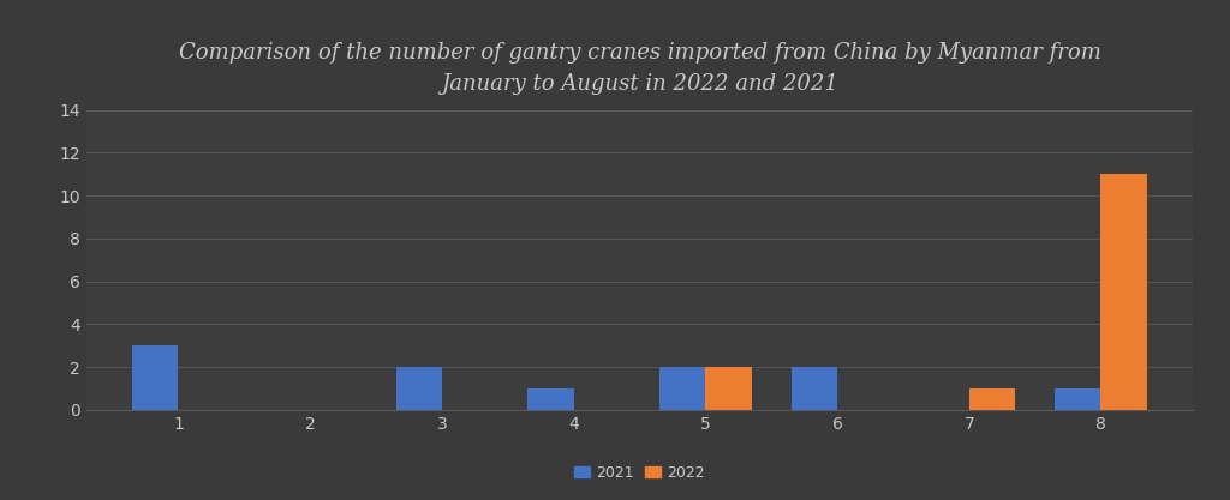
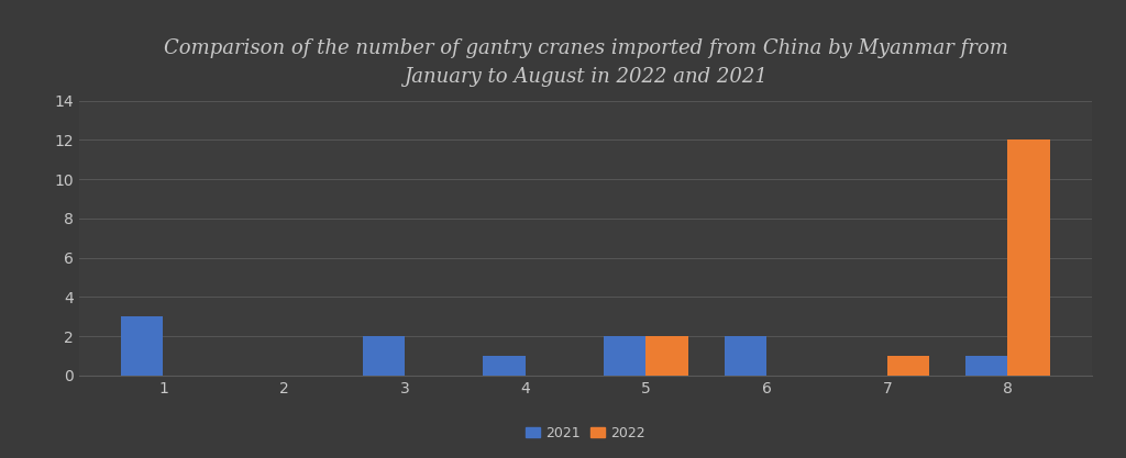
2022/8: 11 -> 12
